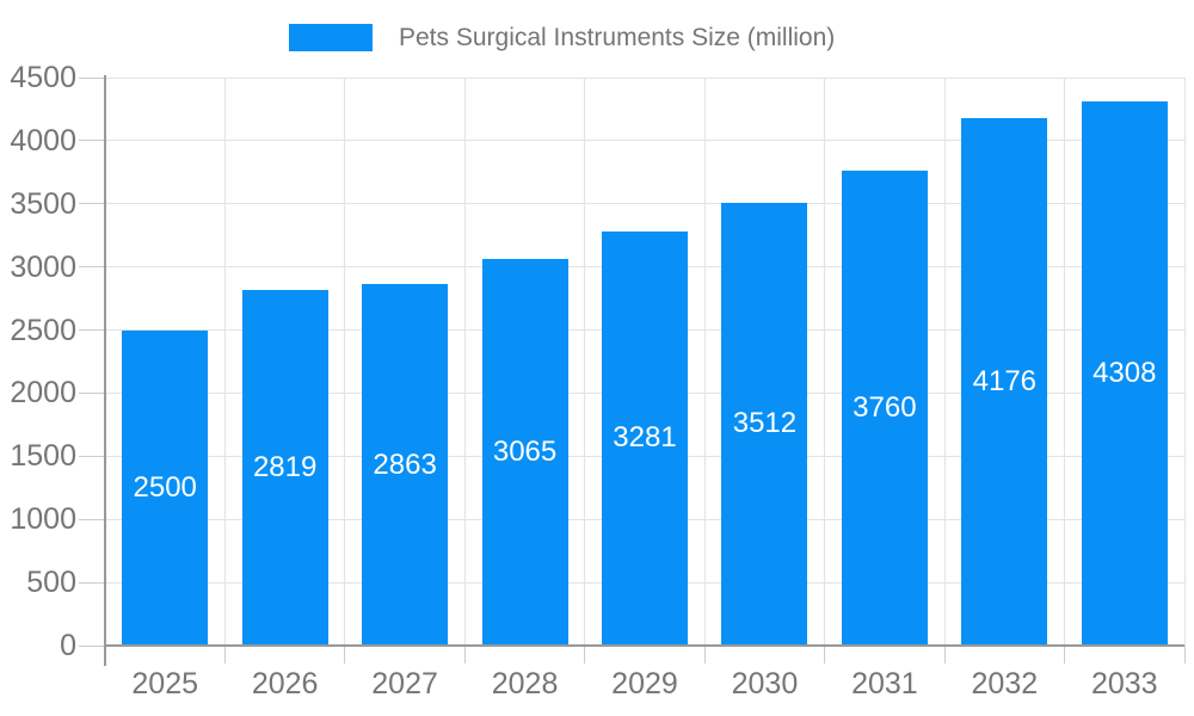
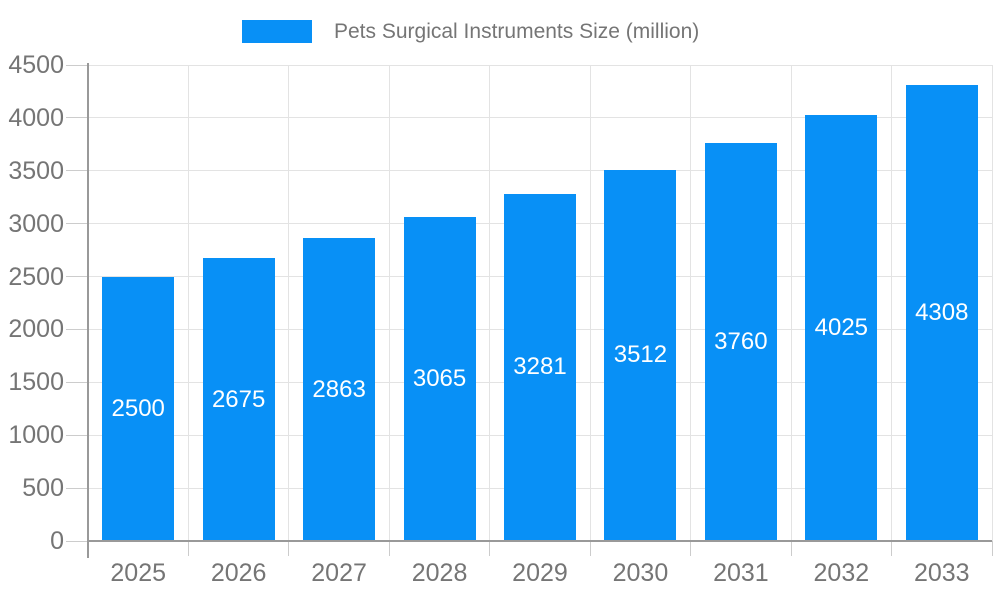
2026: 2819 -> 2675
2032: 4176 -> 4025
